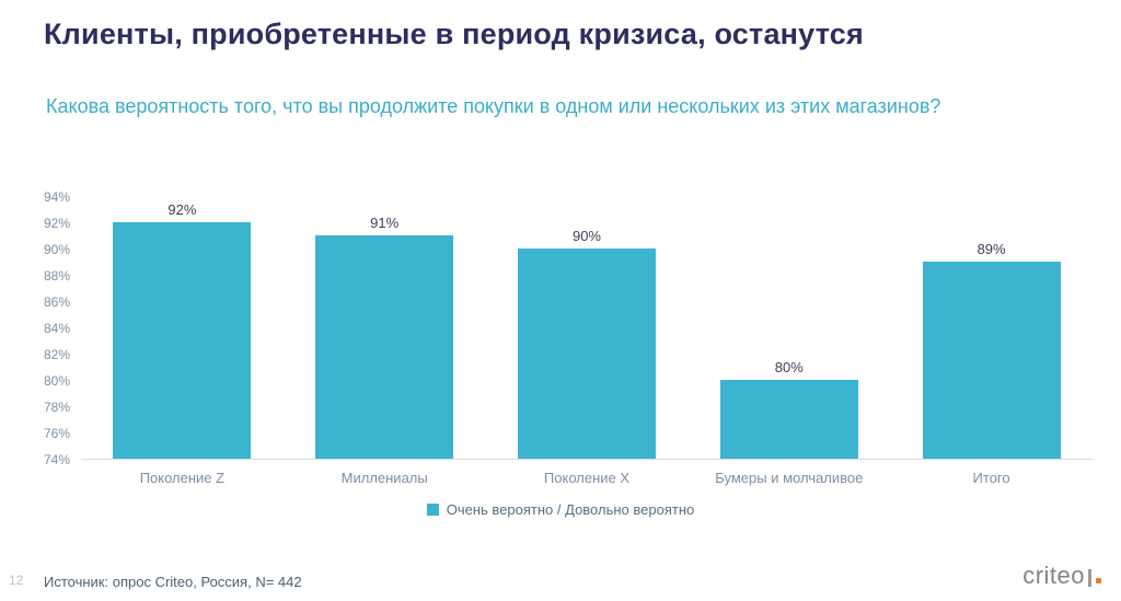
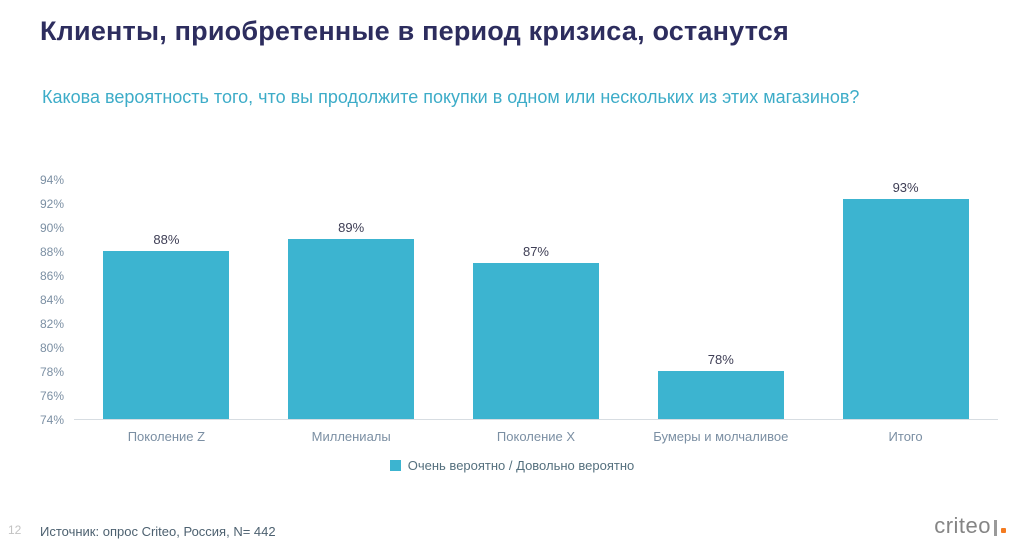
Поколение Z: 92% -> 88%
Миллениалы: 91% -> 89%
Поколение X: 90% -> 87%
Бумеры и молчаливое: 80% -> 78%
Итого: 89% -> 93%
